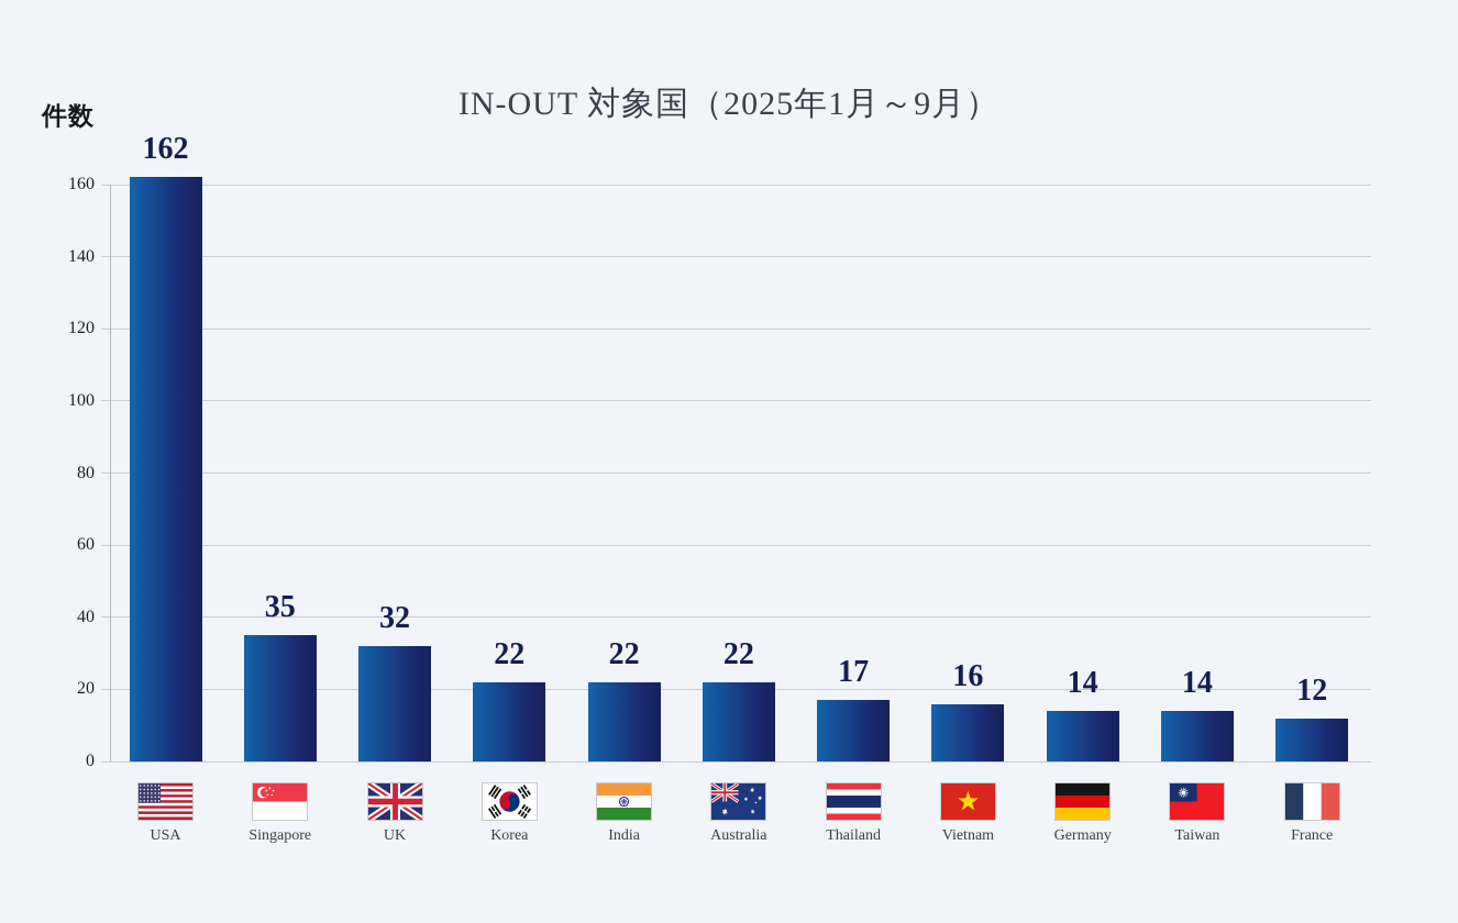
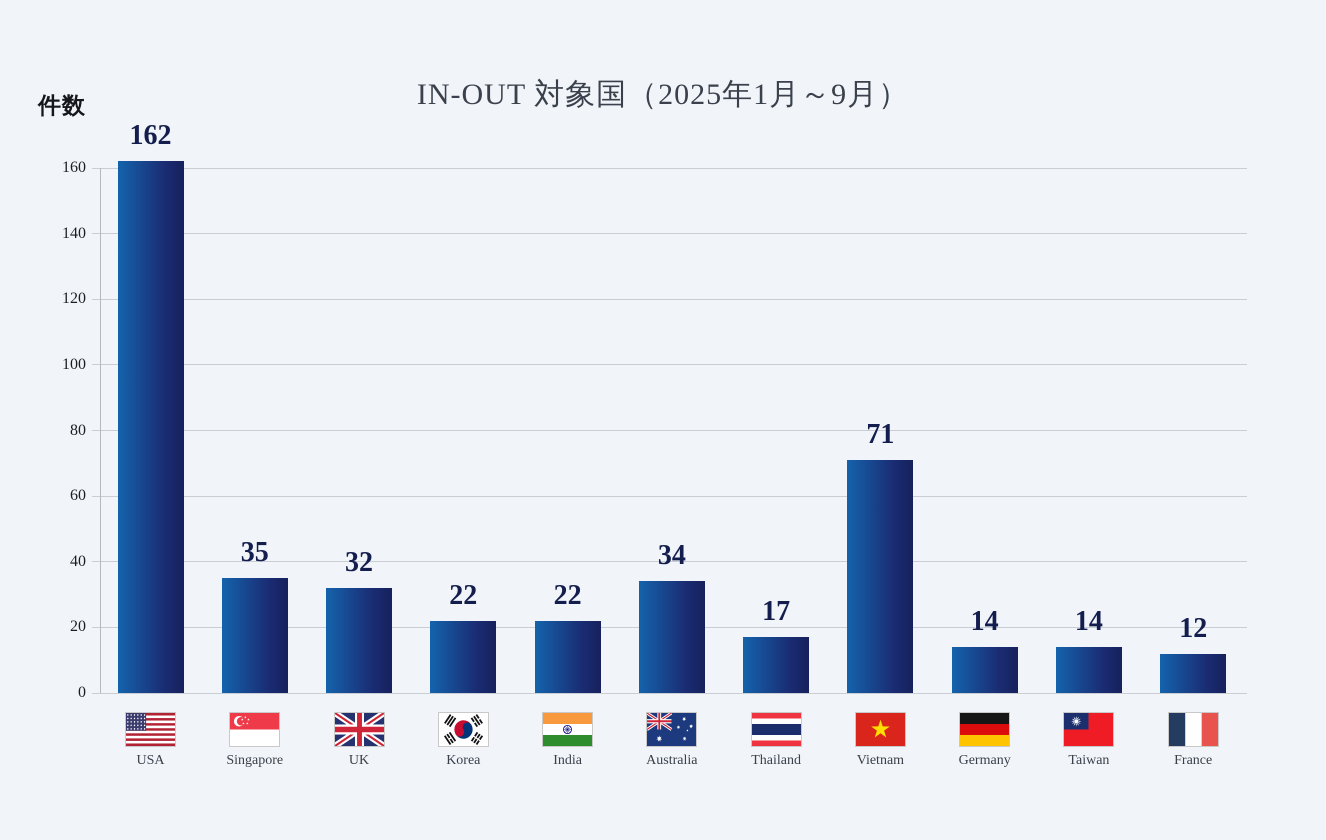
Australia: 22 -> 34
Vietnam: 16 -> 71
